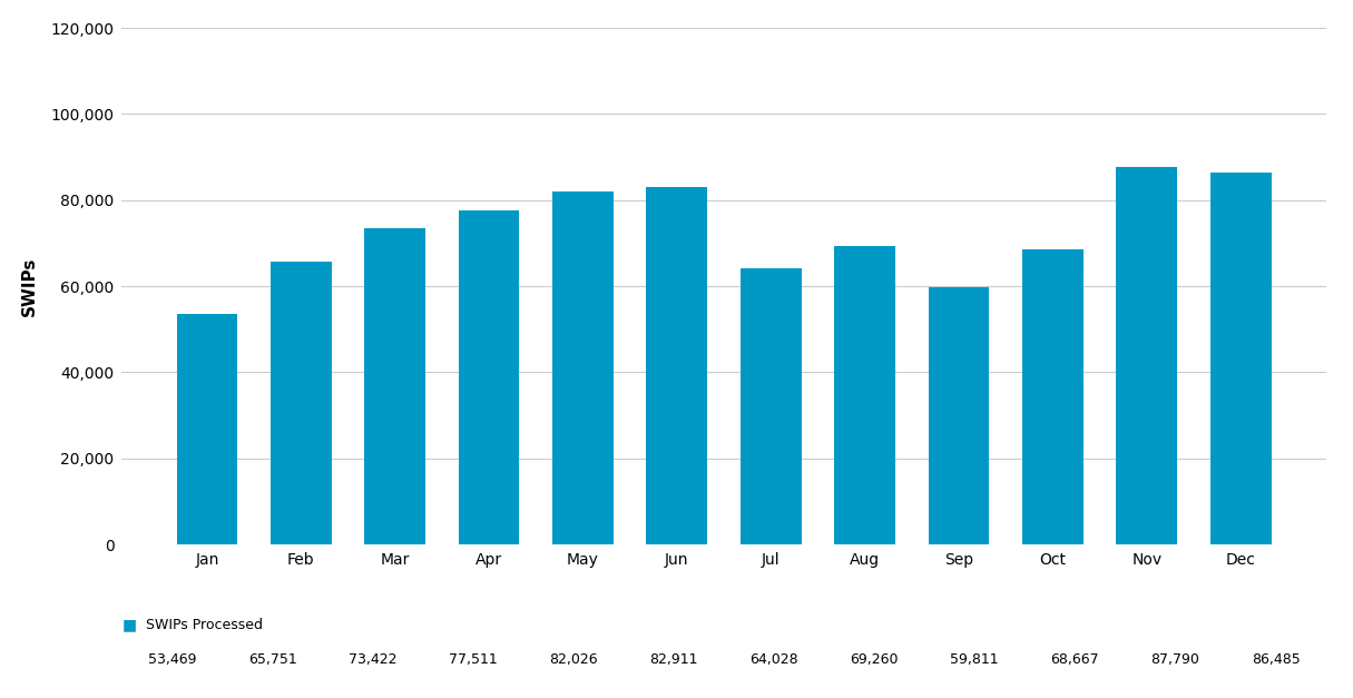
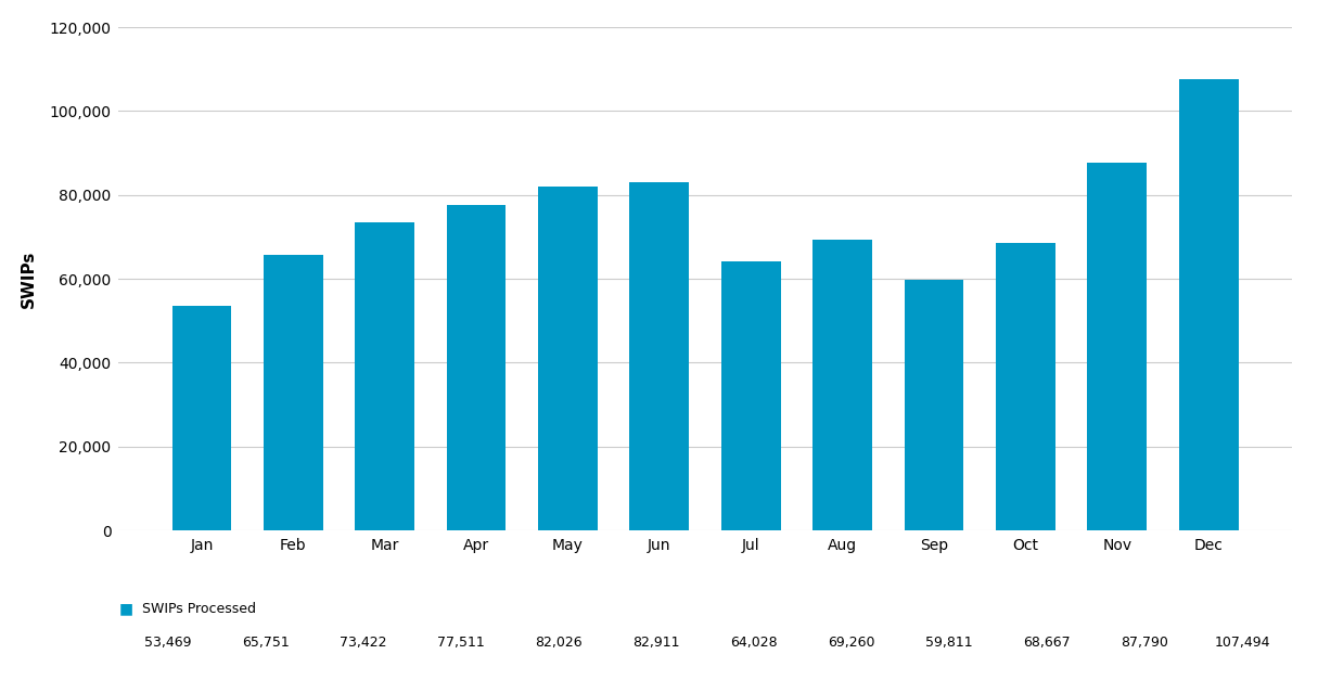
Dec: 86,485 -> 107,494
